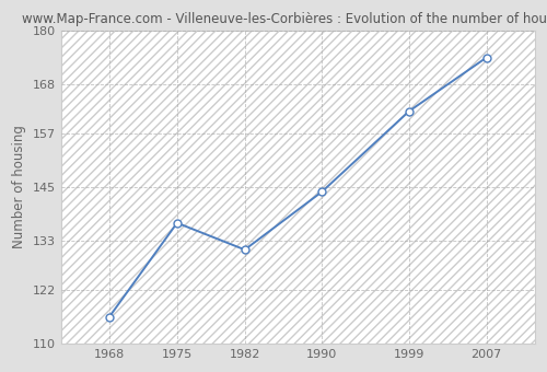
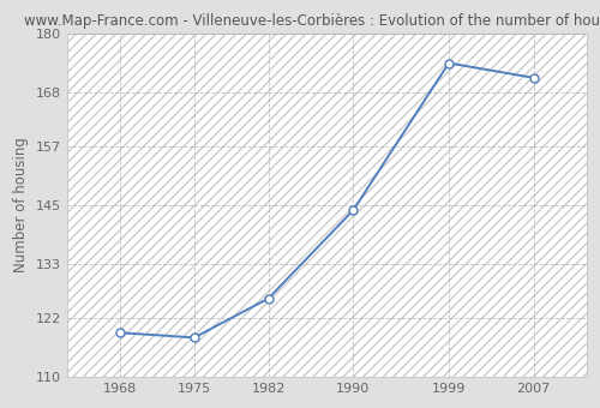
1968: 116 -> 119
1975: 137 -> 118
1982: 131 -> 126
1999: 162 -> 174
2007: 174 -> 171
